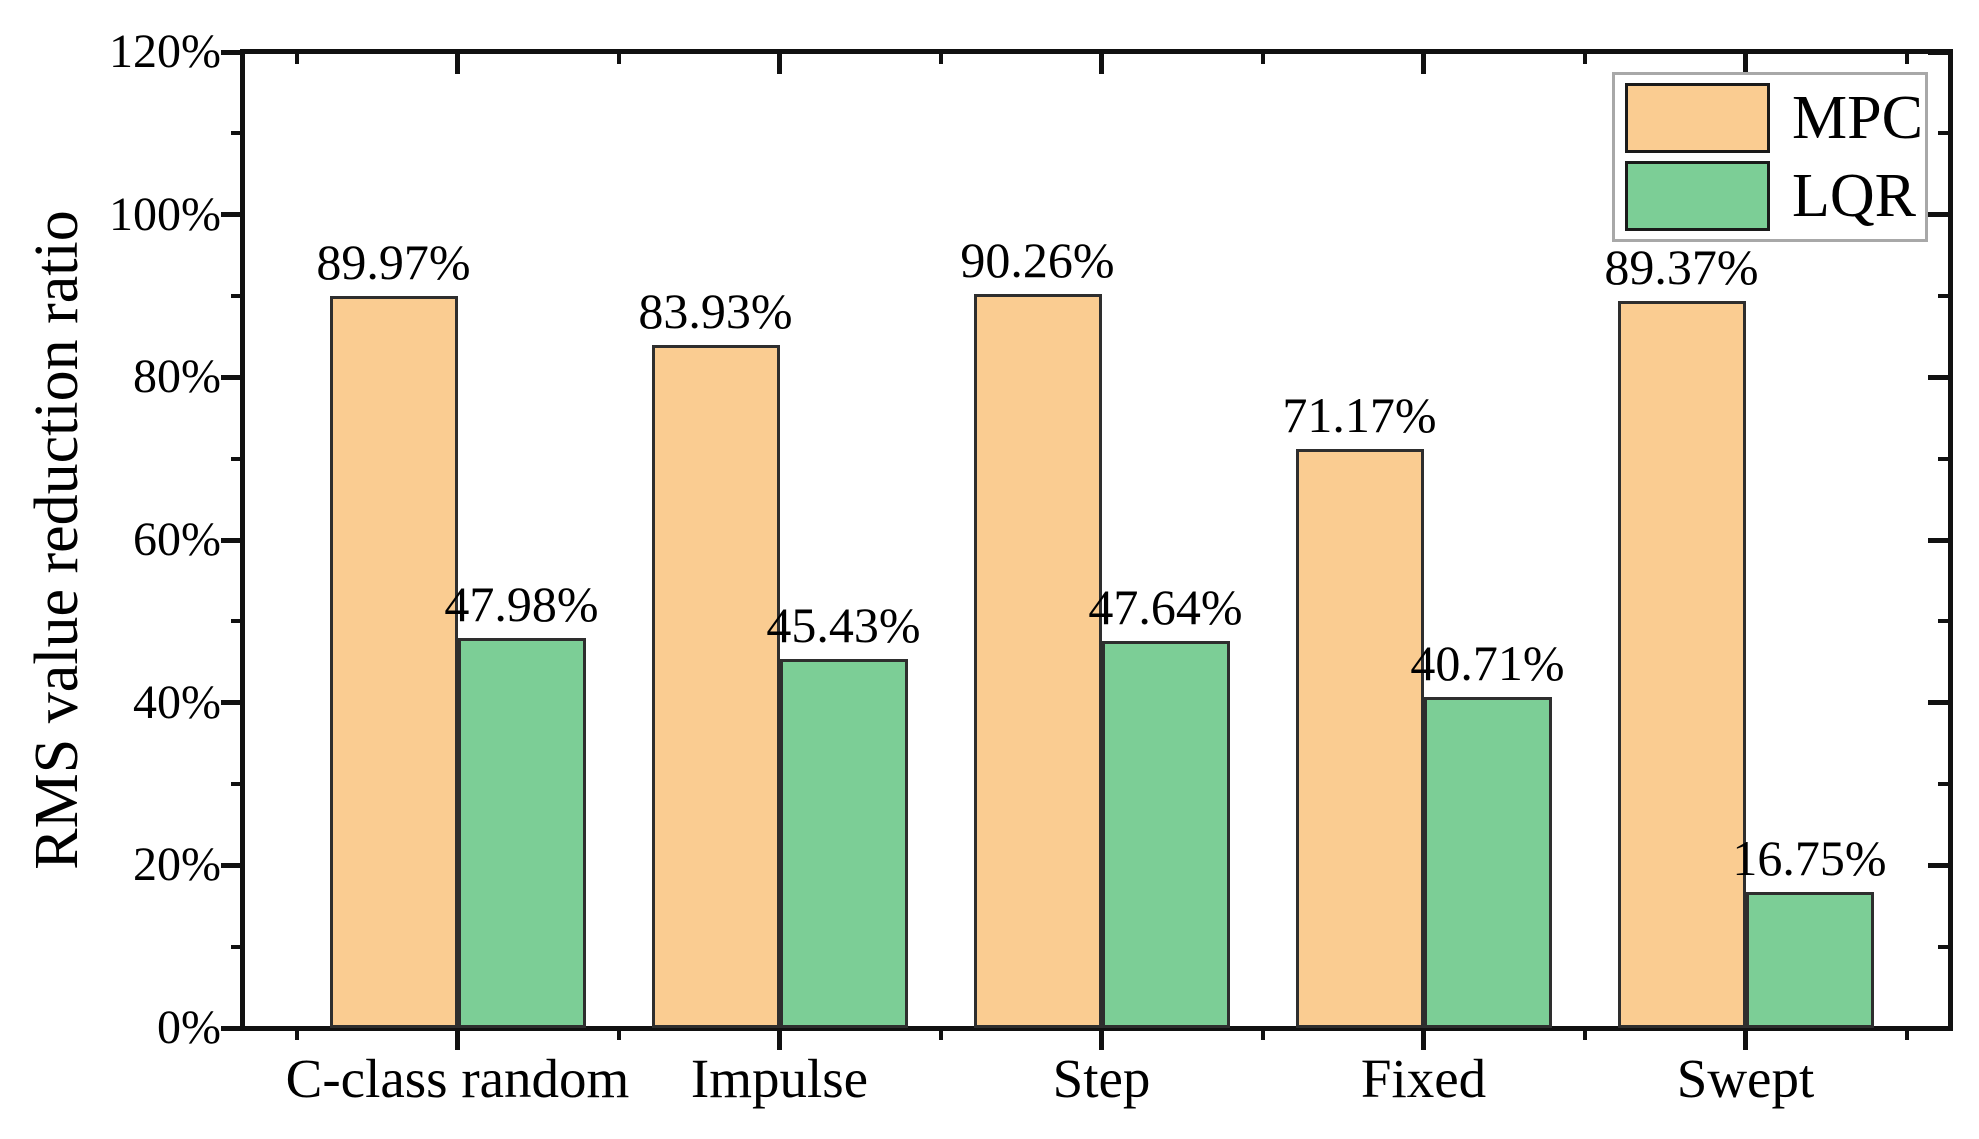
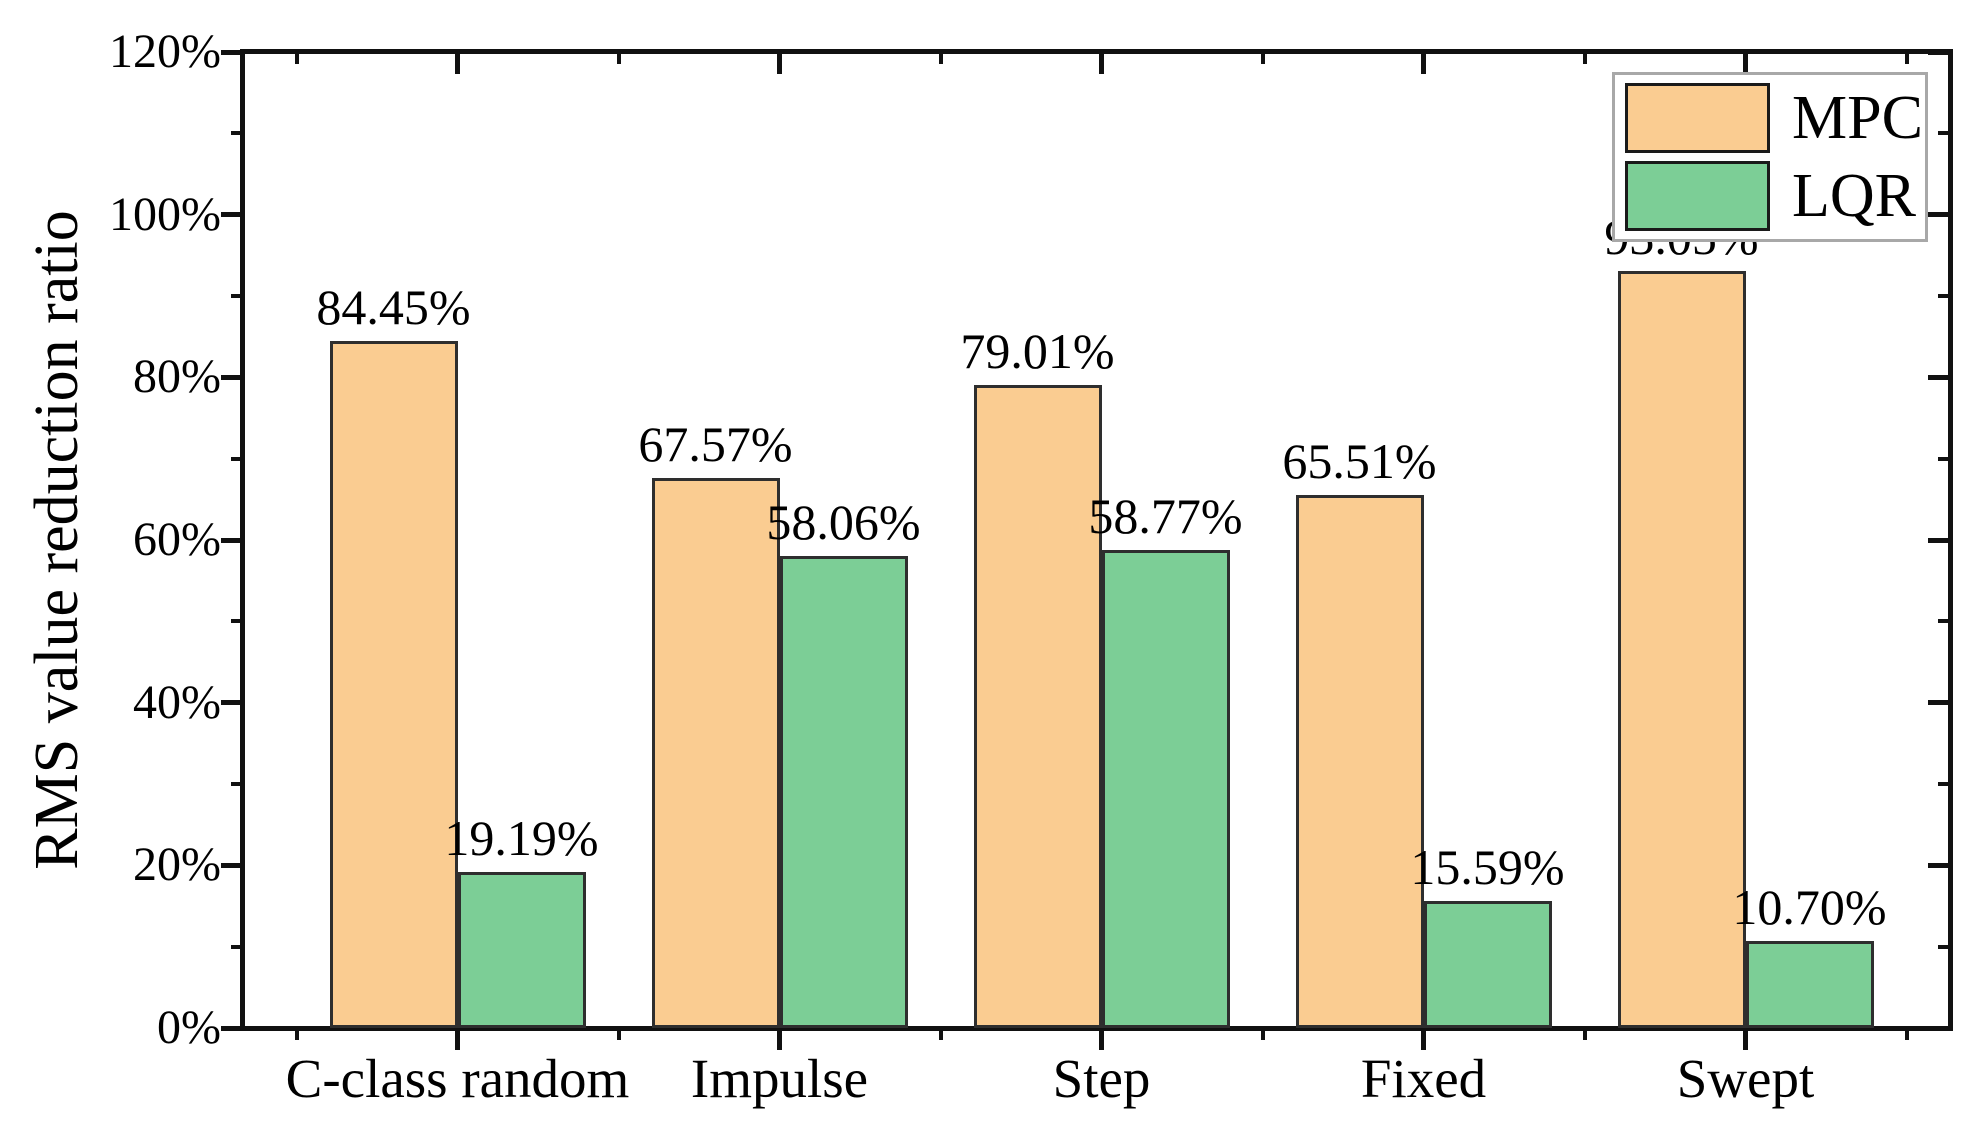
MPC/C-class random: 89.97% -> 84.45%
LQR/C-class random: 47.98% -> 19.19%
MPC/Impulse: 83.93% -> 67.57%
LQR/Impulse: 45.43% -> 58.06%
MPC/Step: 90.26% -> 79.01%
LQR/Step: 47.64% -> 58.77%
MPC/Fixed: 71.17% -> 65.51%
LQR/Fixed: 40.71% -> 15.59%
MPC/Swept: 89.37% -> 93.05%
LQR/Swept: 16.75% -> 10.70%
